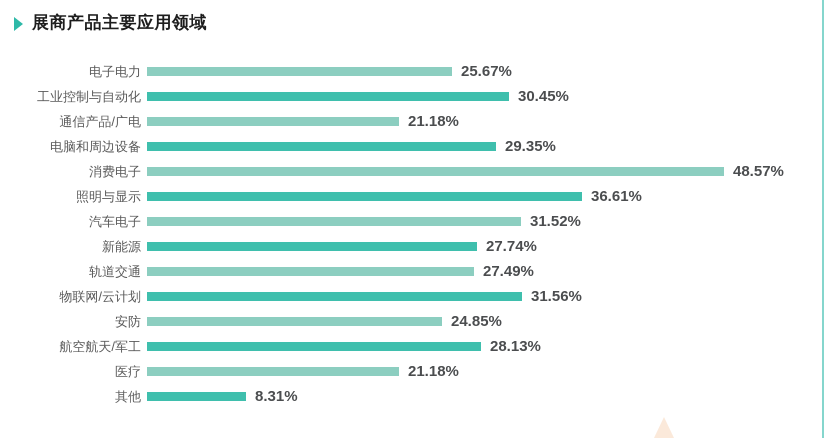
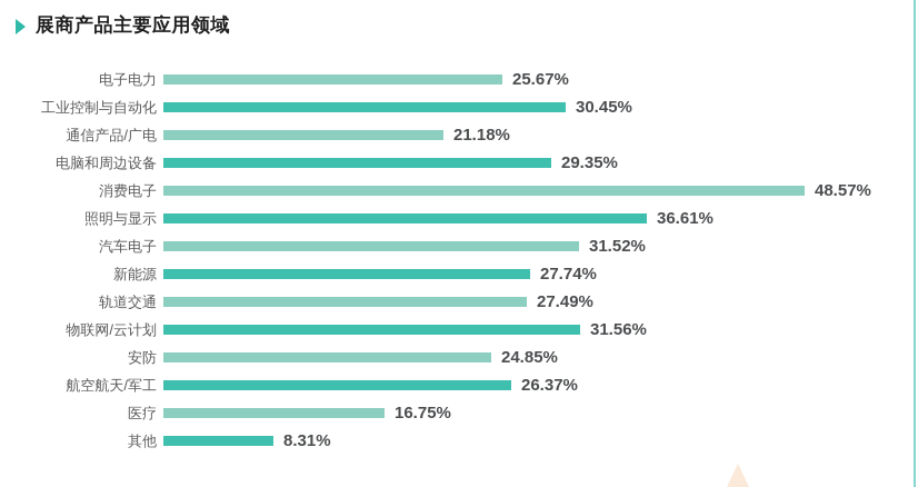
航空航天/军工: 28.13% -> 26.37%
医疗: 21.18% -> 16.75%
